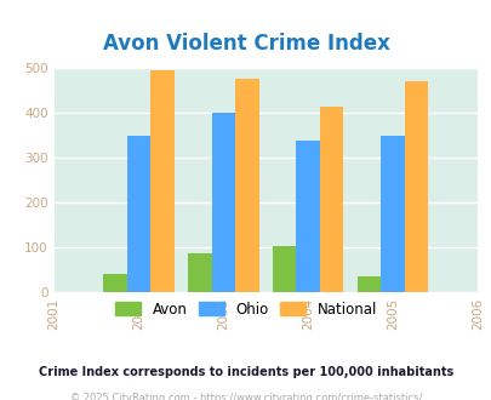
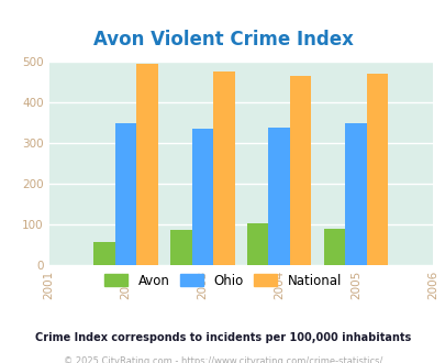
Avon/2002: 40 -> 57
Ohio/2003: 400 -> 335
National/2004: 415 -> 464
Avon/2005: 35 -> 90
